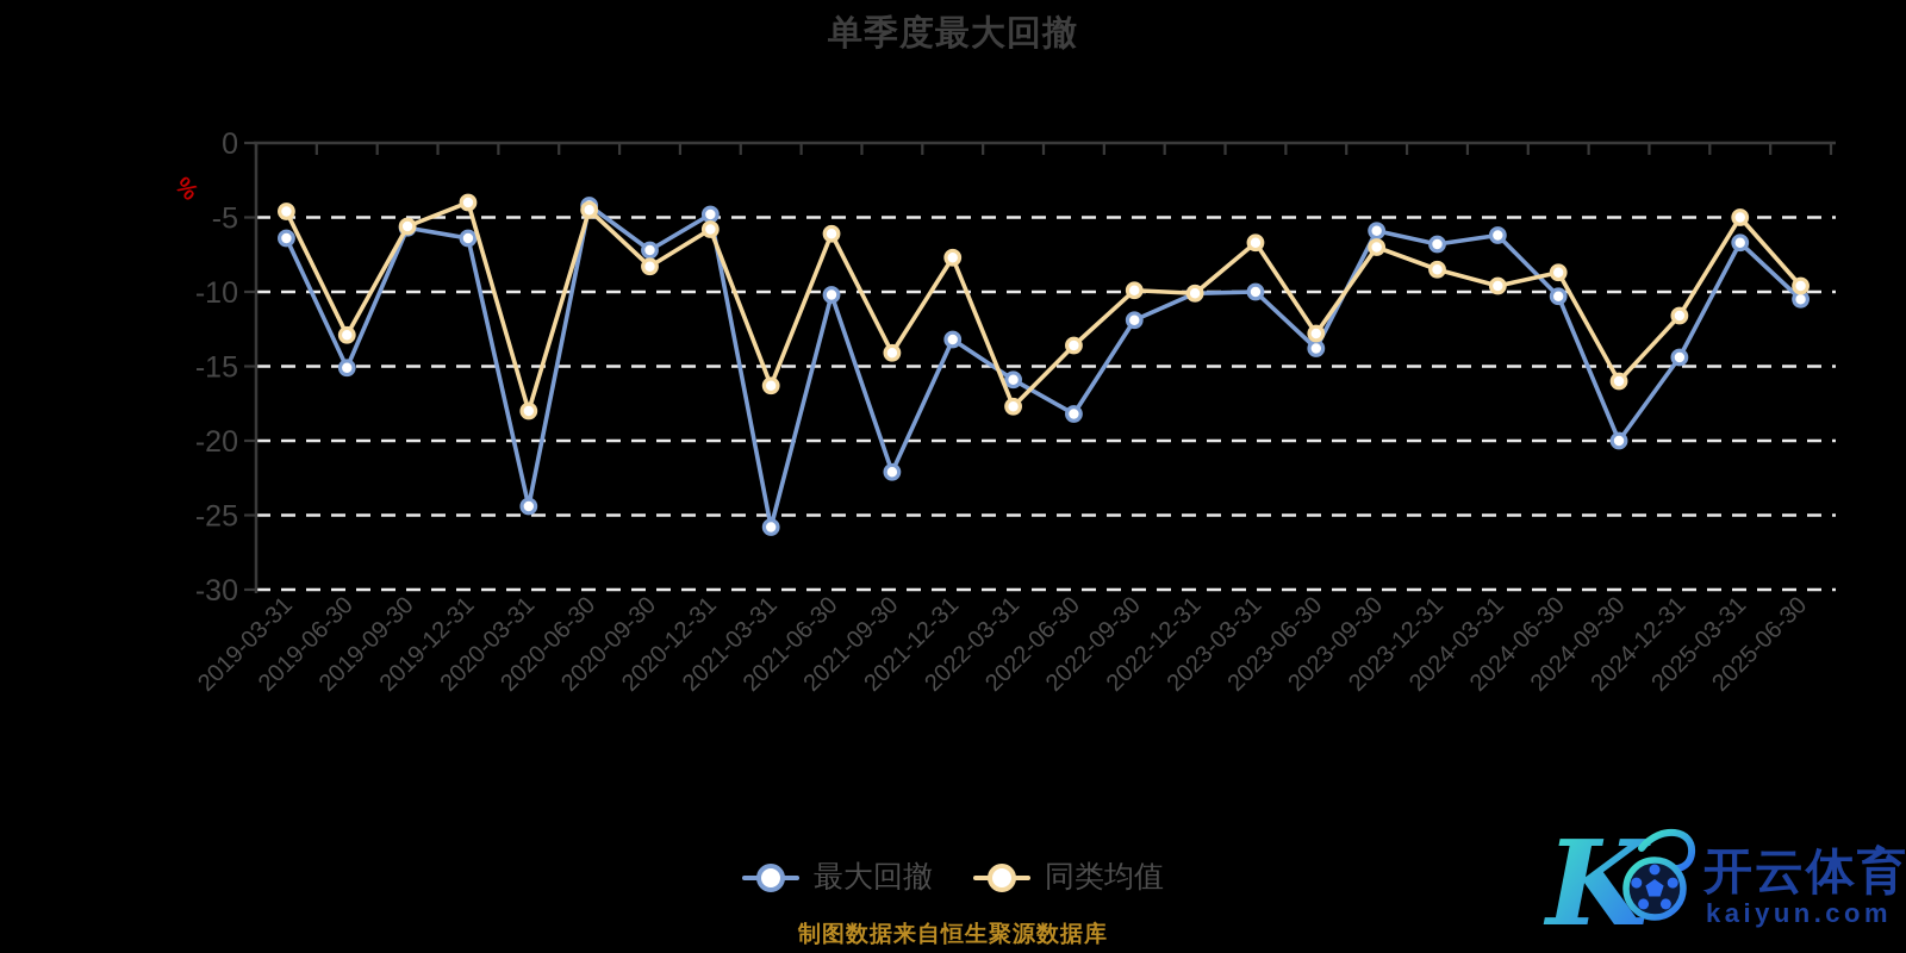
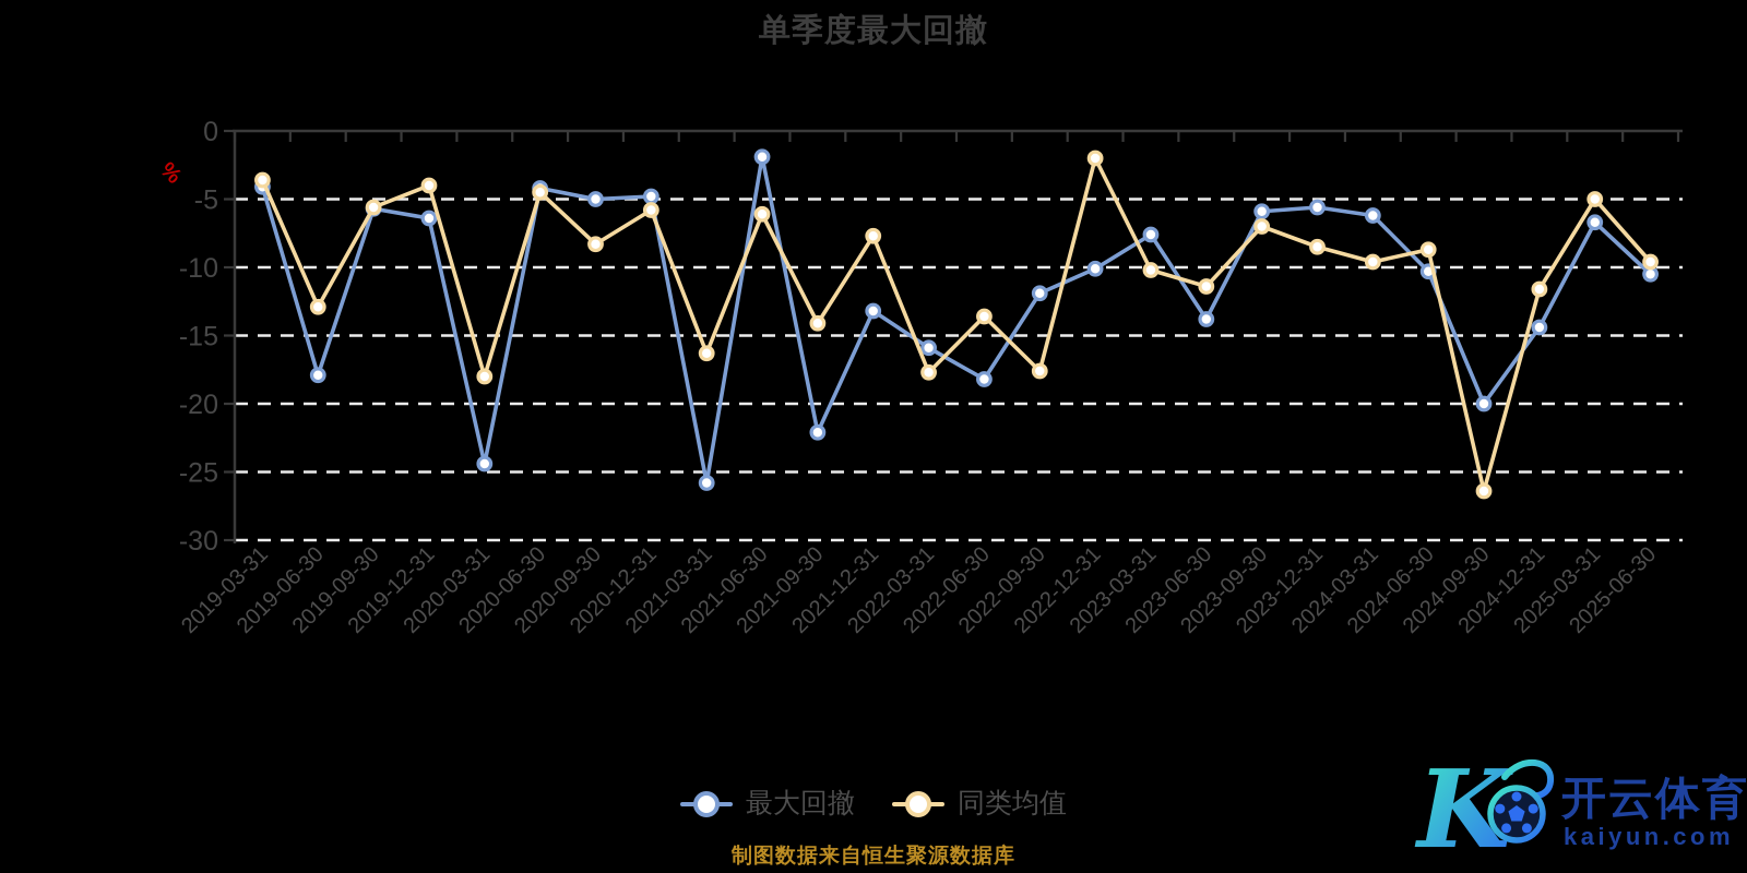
最大回撤/2019-03-31: -6.4 -> -4.1
同类均值/2019-03-31: -4.6 -> -3.6
最大回撤/2019-06-30: -15.1 -> -17.9
最大回撤/2020-09-30: -7.2 -> -5.0
最大回撤/2021-06-30: -10.2 -> -1.9
同类均值/2022-09-30: -9.9 -> -17.6
同类均值/2022-12-31: -10.1 -> -2.0
最大回撤/2023-03-31: -10.0 -> -7.6
同类均值/2023-03-31: -6.7 -> -10.2
同类均值/2023-06-30: -12.8 -> -11.4
最大回撤/2023-12-31: -6.8 -> -5.6
同类均值/2024-09-30: -16.0 -> -26.4
